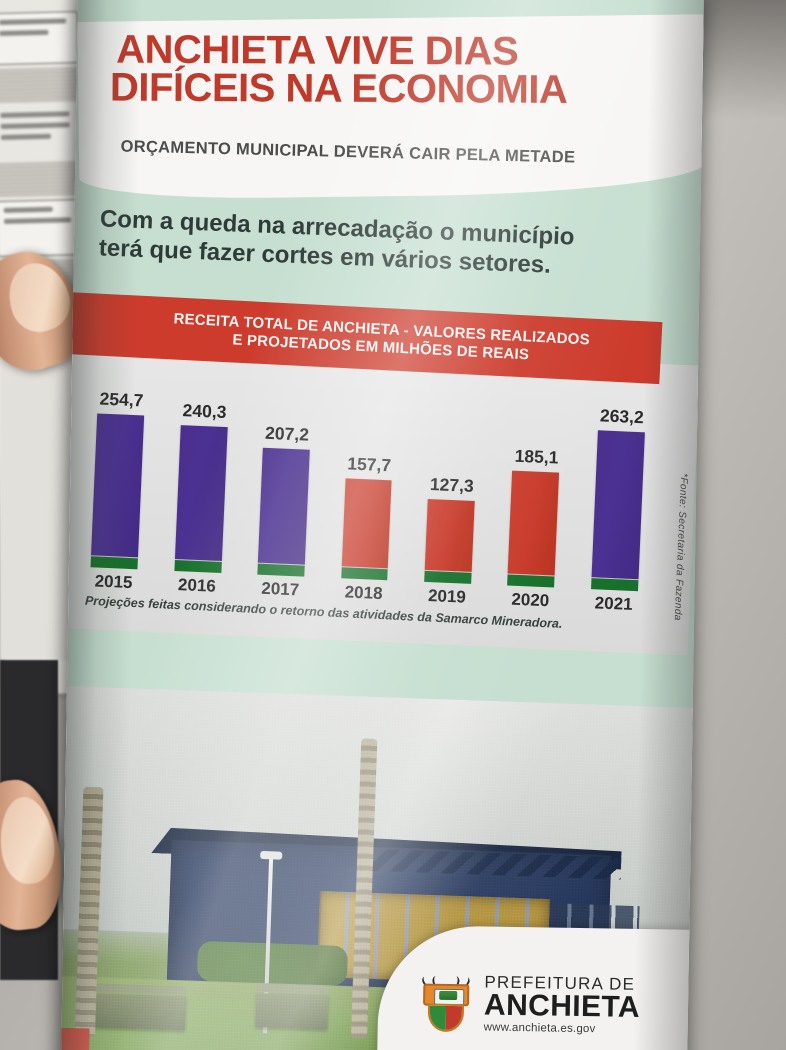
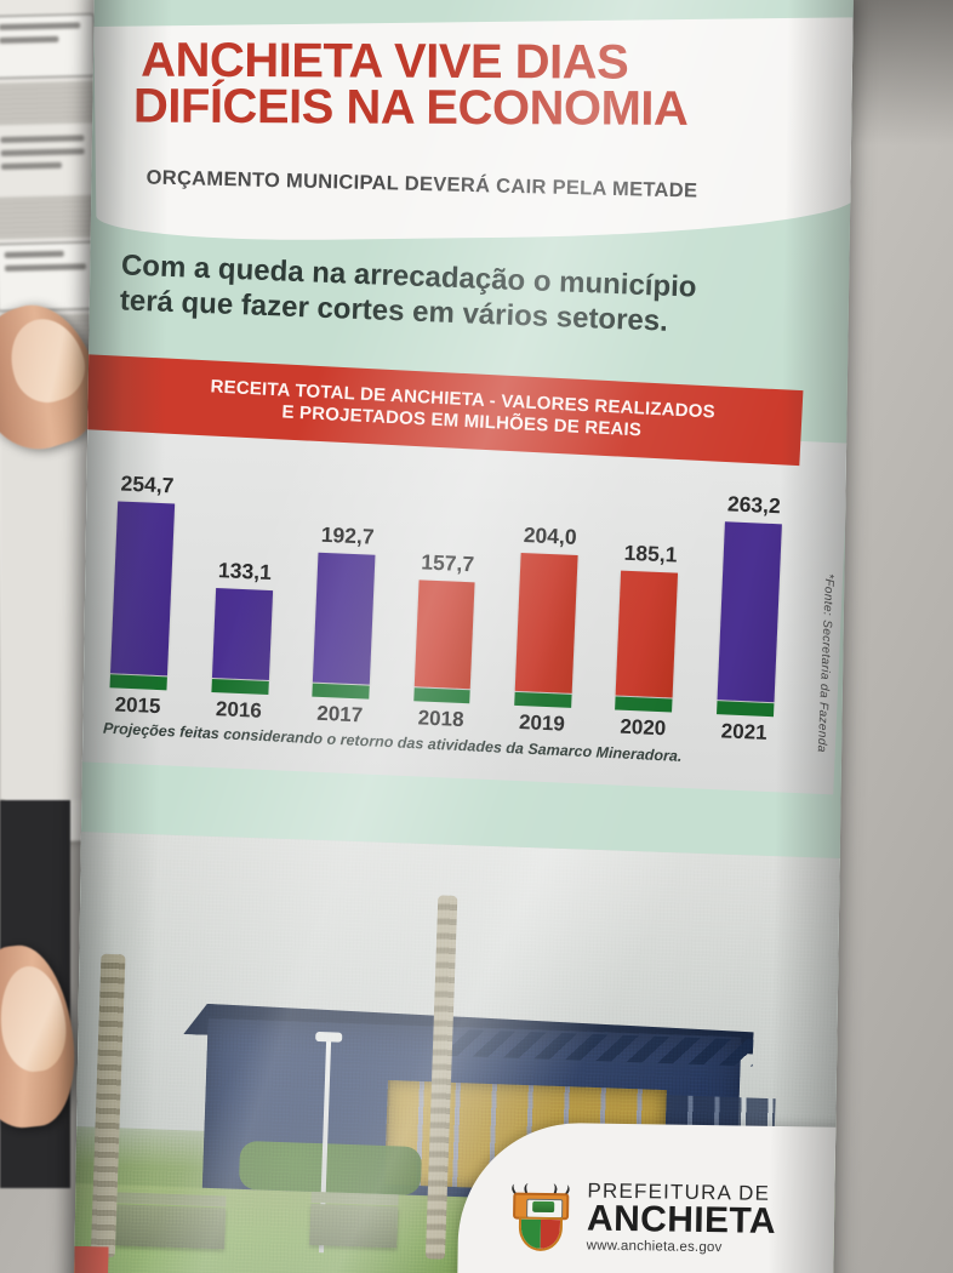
2016: 240,3 -> 133,1
2017: 207,2 -> 192,7
2019: 127,3 -> 204,0
